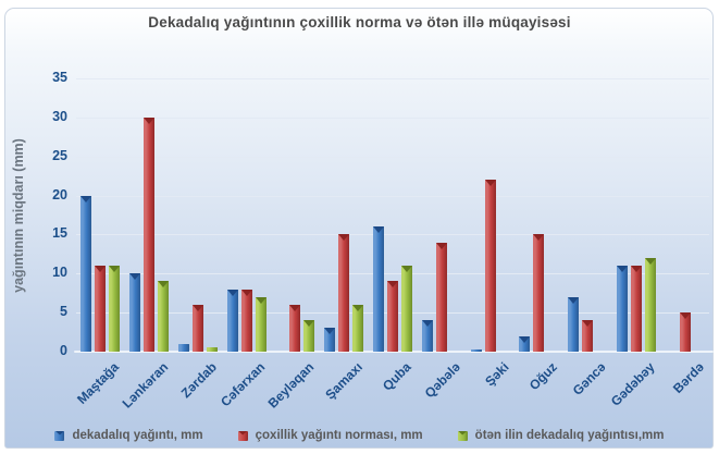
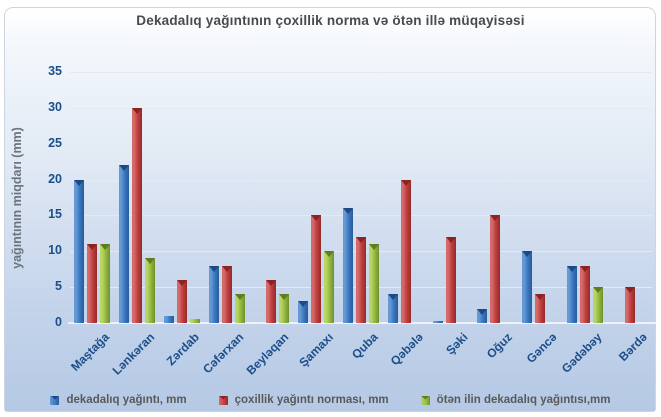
dekadalıq yağıntı, mm/Lənkəran: 10 -> 22
ötən ilin dekadalıq yağıntısı,mm/Cəfərxan: 7 -> 4
ötən ilin dekadalıq yağıntısı,mm/Şamaxı: 6 -> 10
çoxillik yağıntı norması, mm/Quba: 9 -> 12
çoxillik yağıntı norması, mm/Qəbələ: 14 -> 20
çoxillik yağıntı norması, mm/Şəki: 22 -> 12
dekadalıq yağıntı, mm/Gəncə: 7 -> 10
dekadalıq yağıntı, mm/Gədəbəy: 11 -> 8
çoxillik yağıntı norması, mm/Gədəbəy: 11 -> 8
ötən ilin dekadalıq yağıntısı,mm/Gədəbəy: 12 -> 5
